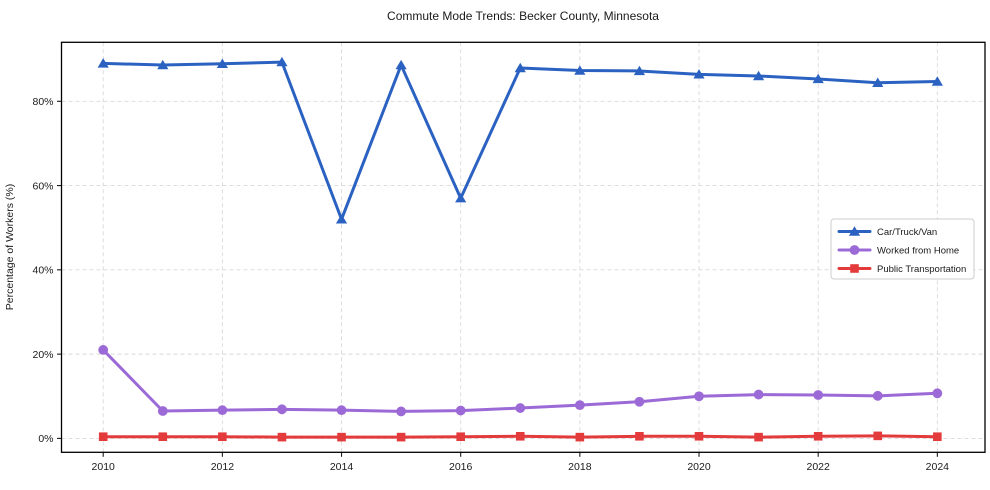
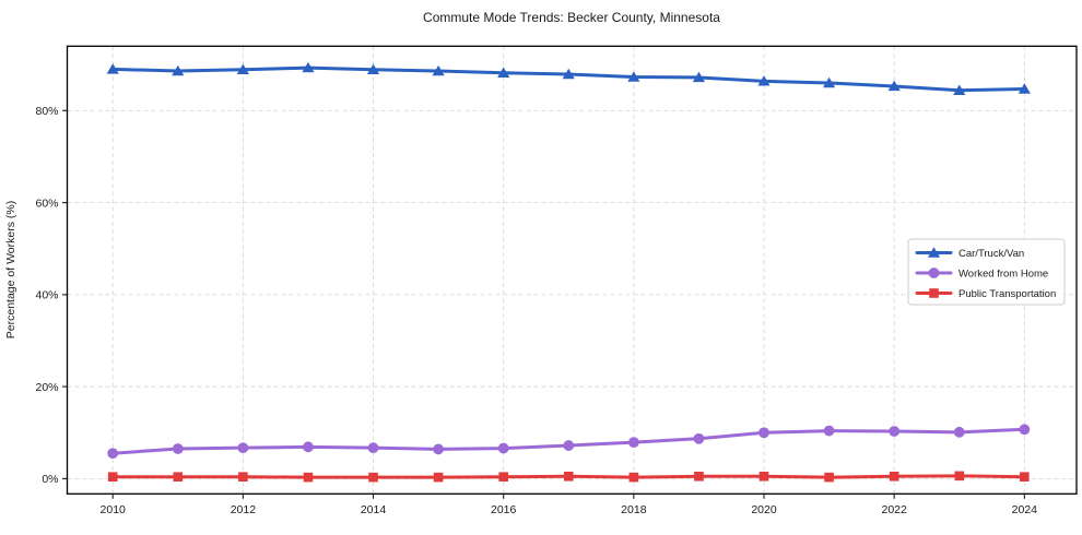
Worked from Home/2010: 21% -> 6%
Car/Truck/Van/2014: 52% -> 89%
Car/Truck/Van/2016: 57% -> 88%
